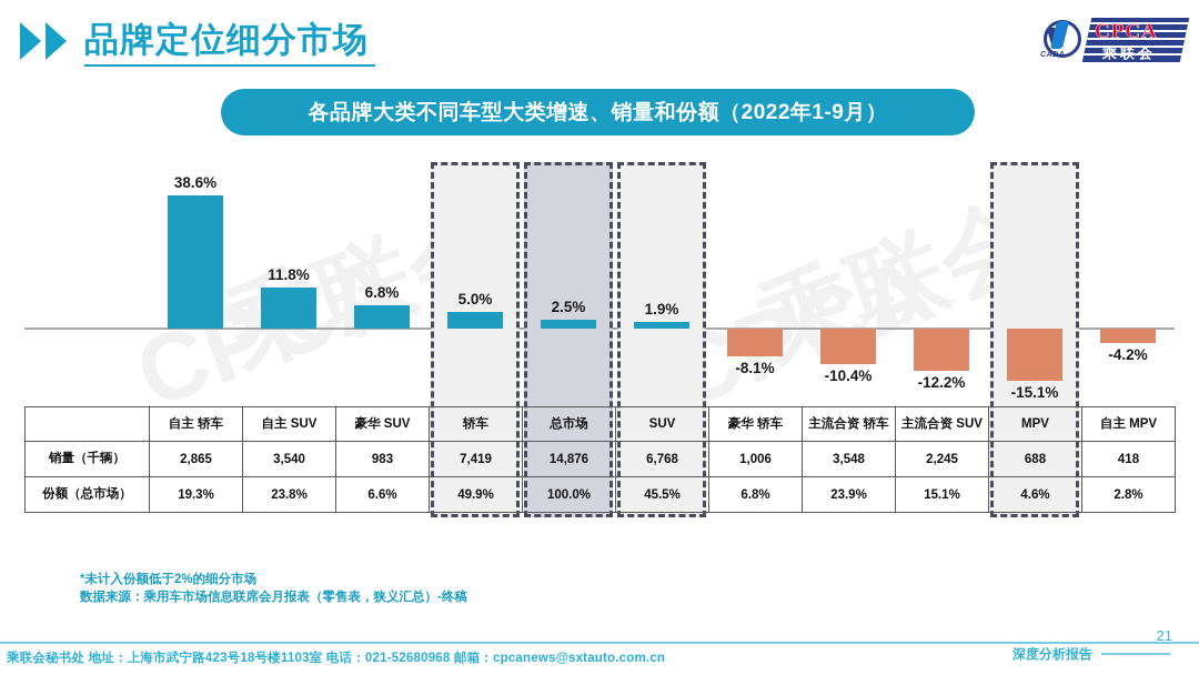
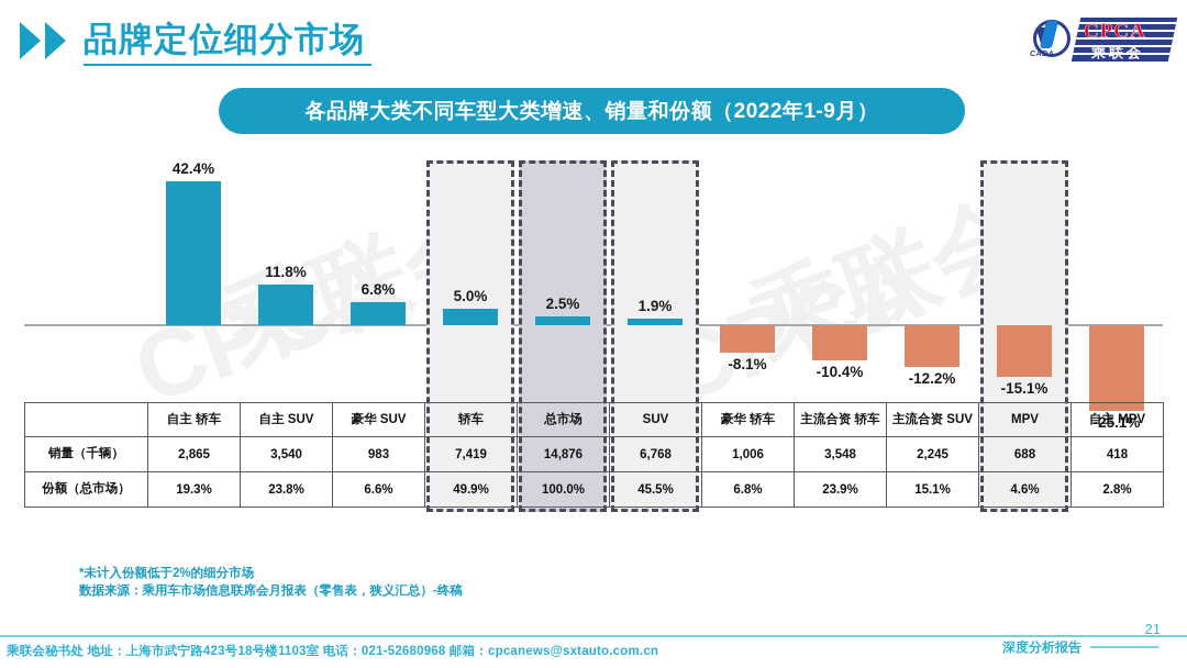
自主 轿车: 38.6% -> 42.4%
自主 MPV: -4.2% -> -25.1%
